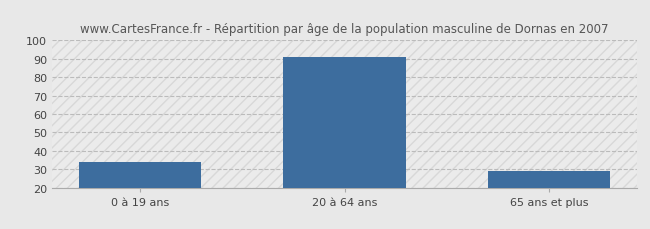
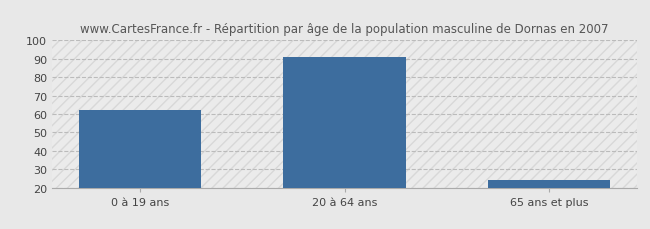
0 à 19 ans: 34 -> 62
65 ans et plus: 29 -> 24
